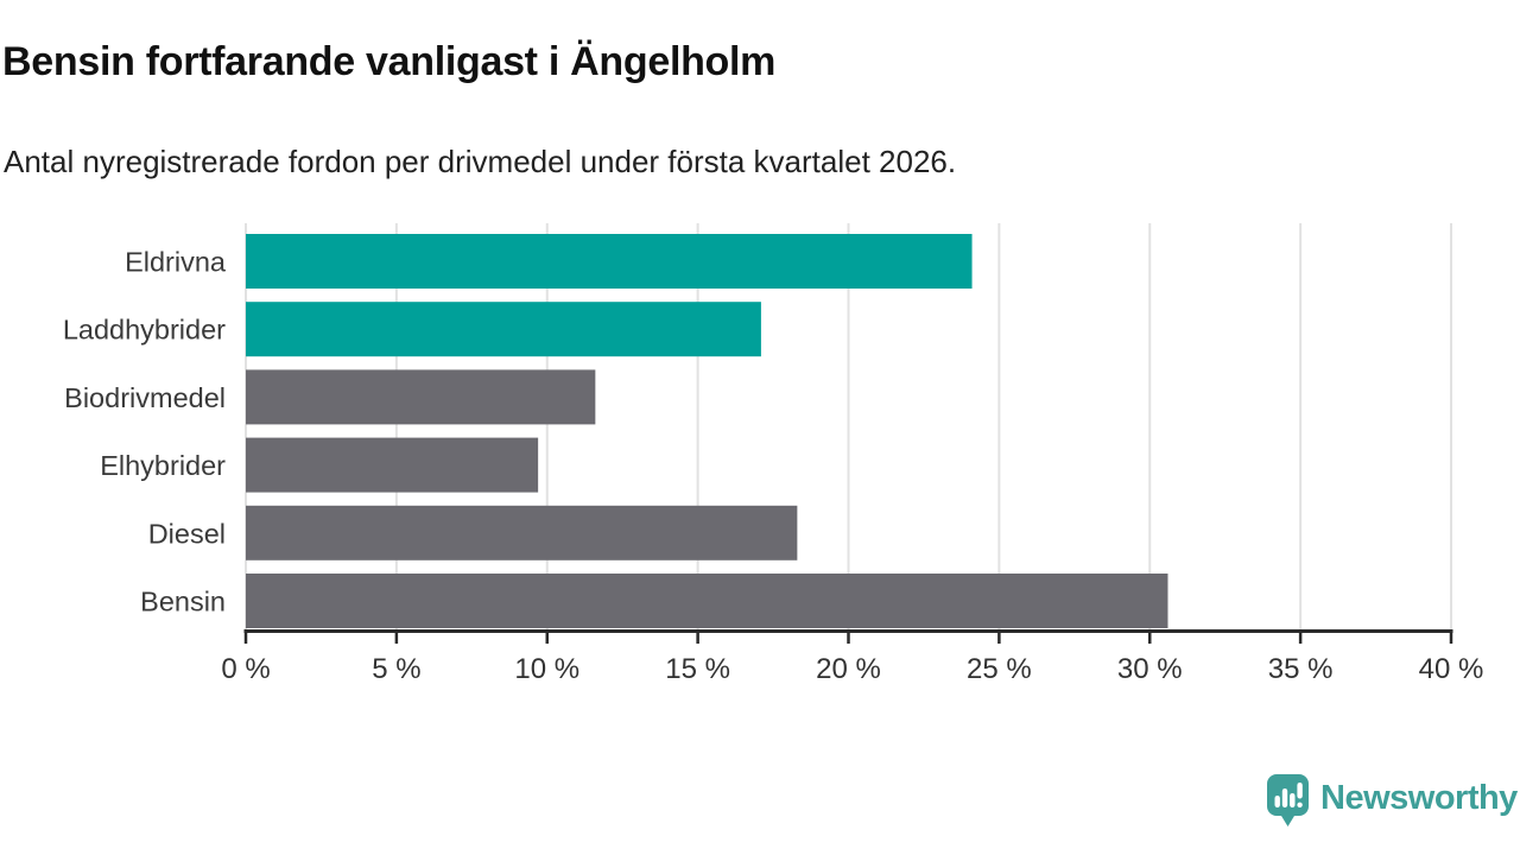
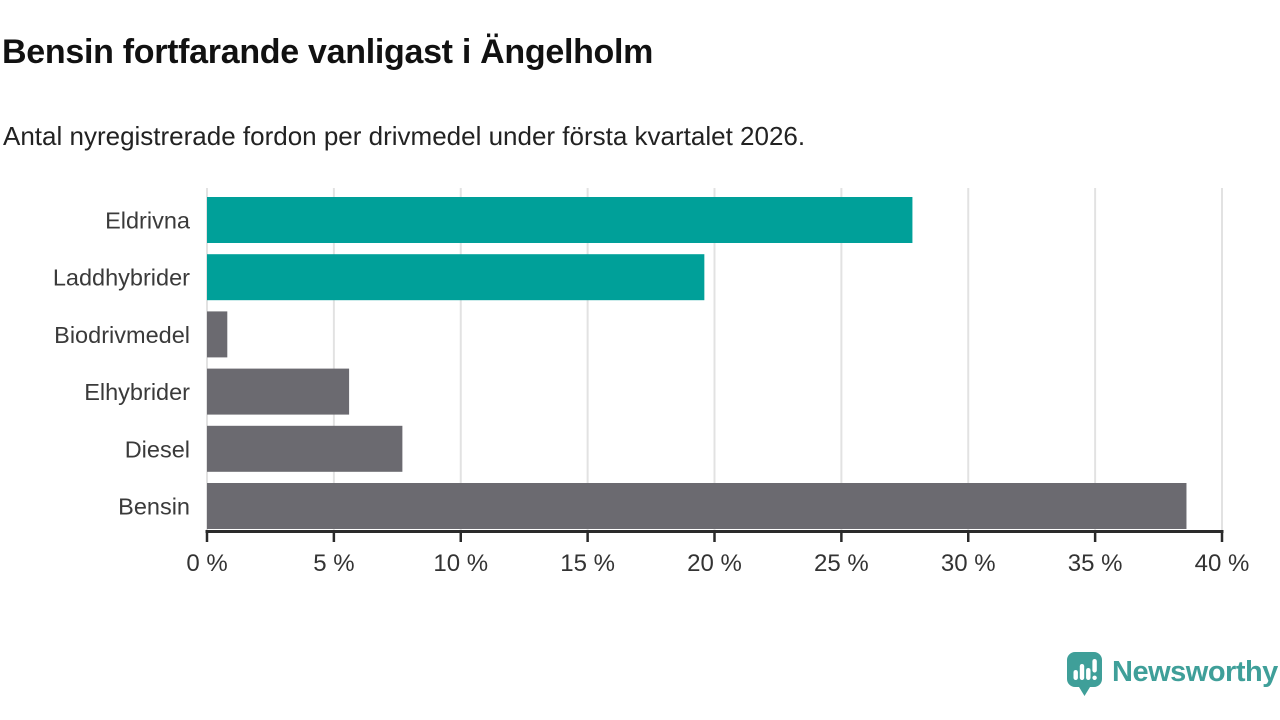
Eldrivna: 24.1% -> 27.8%
Laddhybrider: 17.1% -> 19.6%
Biodrivmedel: 11.6% -> 0.8%
Elhybrider: 9.7% -> 5.6%
Diesel: 18.3% -> 7.7%
Bensin: 30.6% -> 38.6%
